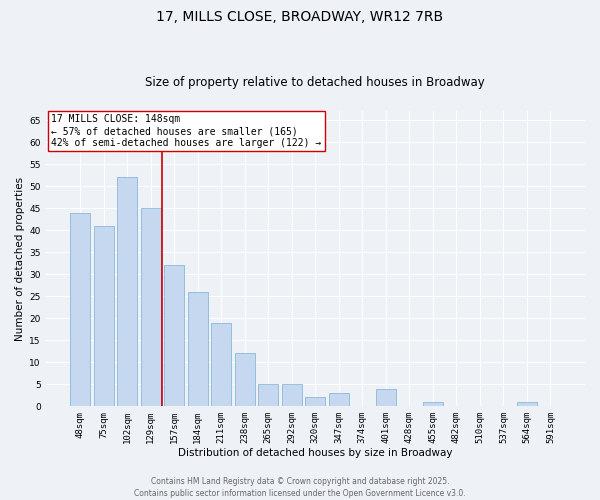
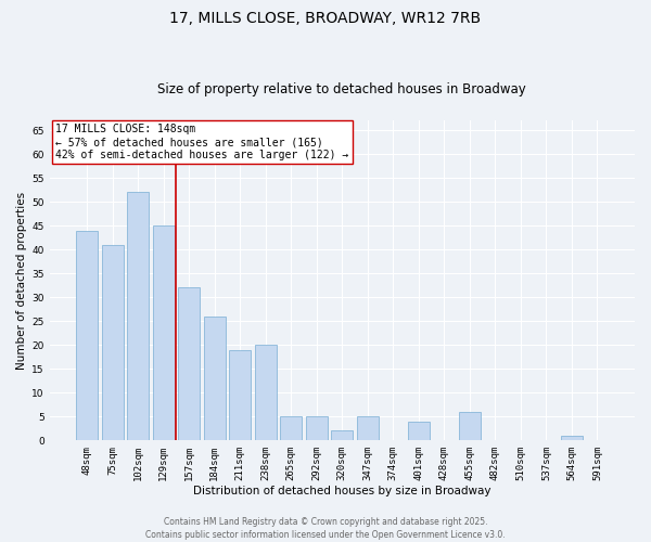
238sqm: 12 -> 20
347sqm: 3 -> 5
455sqm: 1 -> 6
